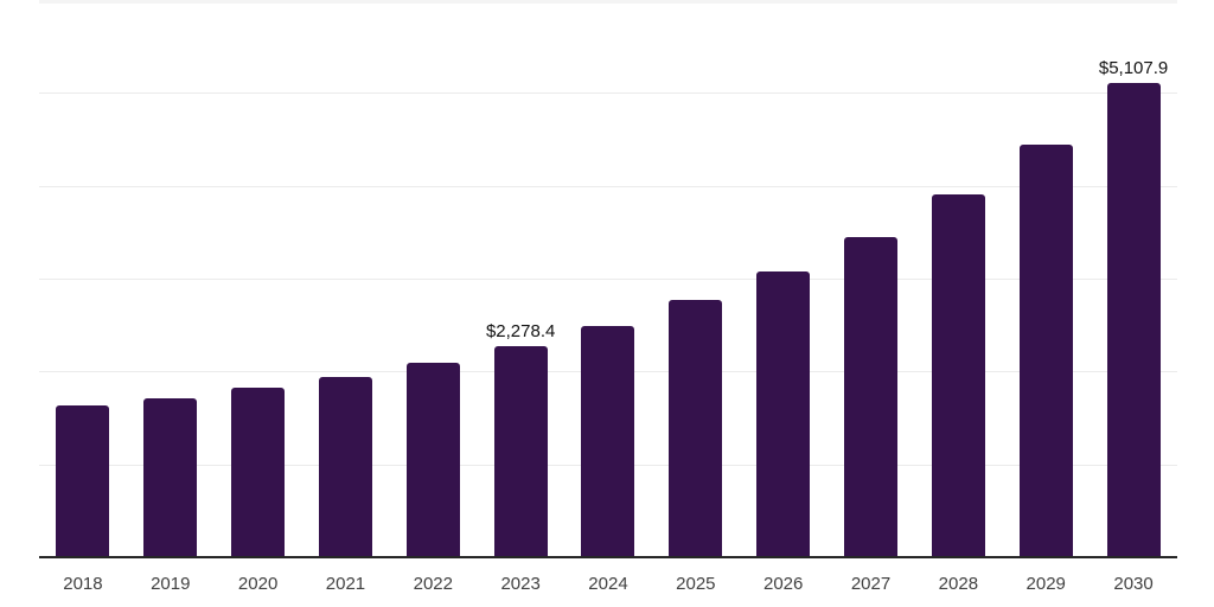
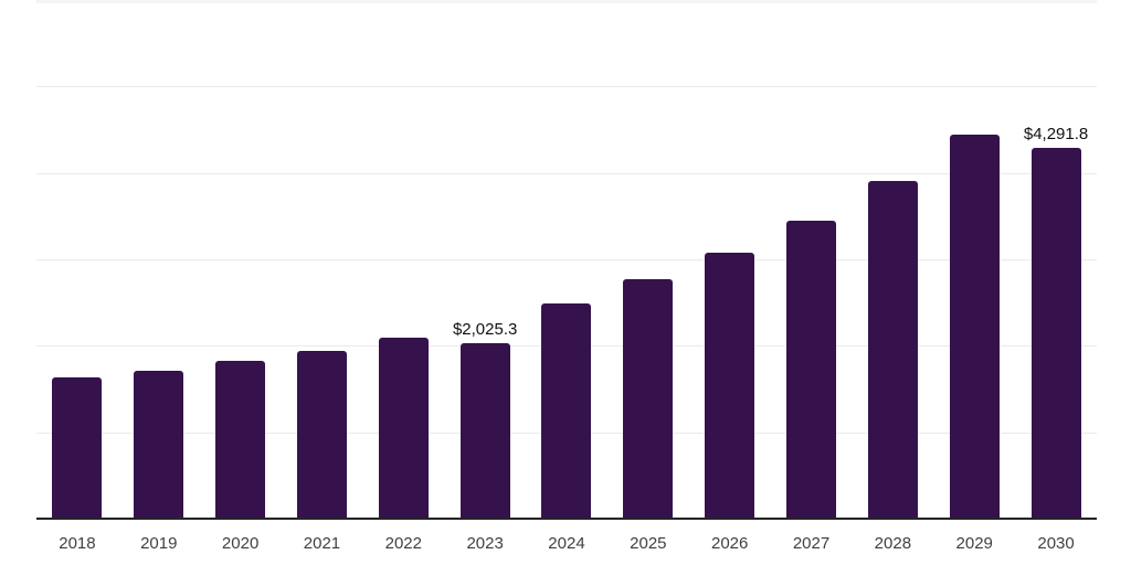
2023: $2,278.4 -> $2,025.3
2030: $5,107.9 -> $4,291.8
